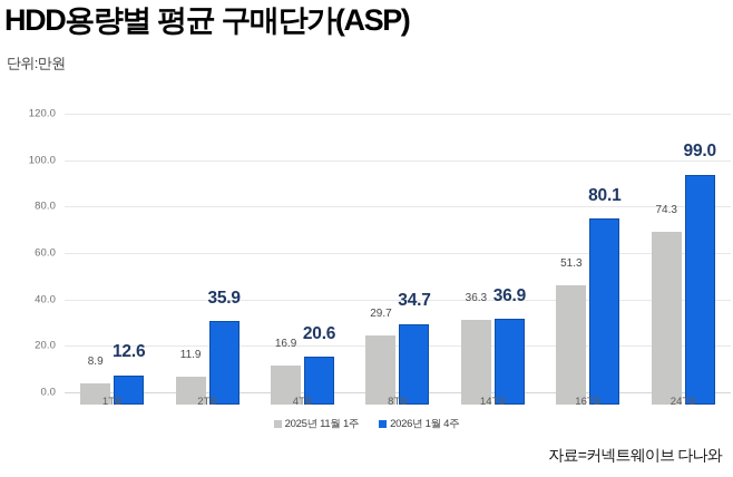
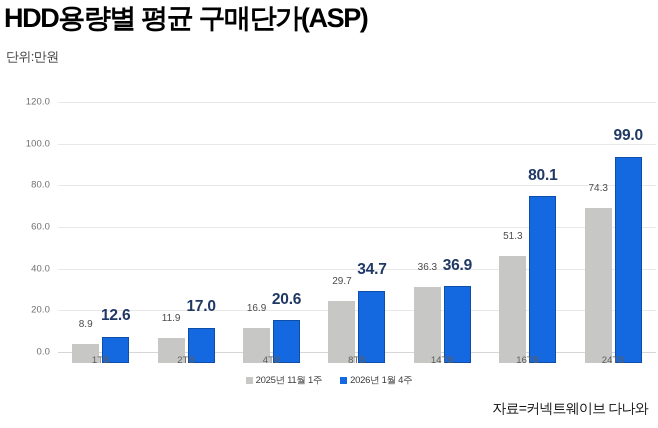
2026년 1월 4주/2TB: 35.9 -> 17.0
